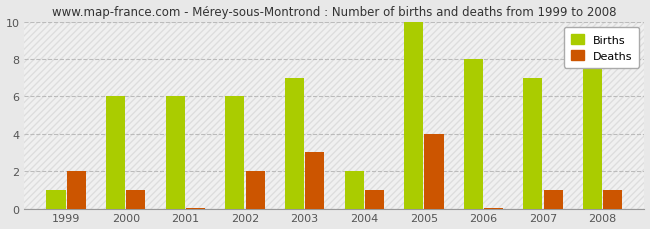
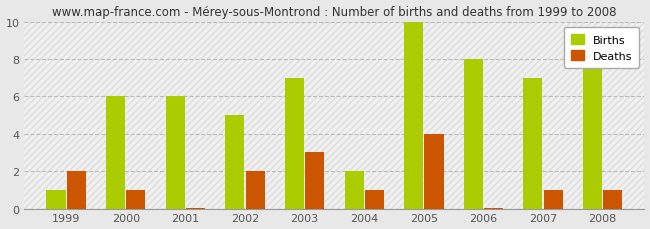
Births/2002: 6 -> 5
